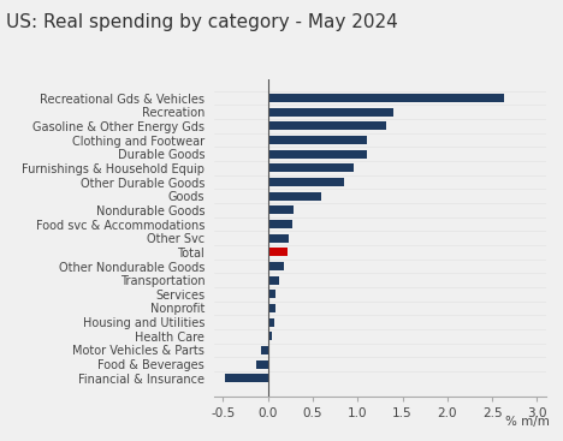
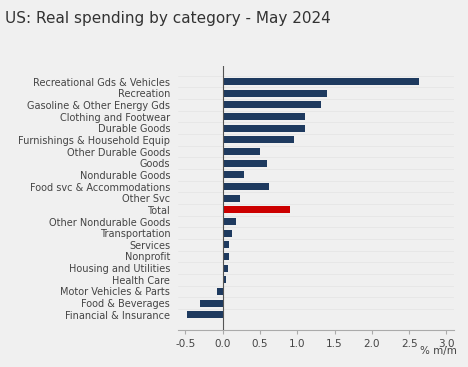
Other Durable Goods: 0.85 -> 0.50
Food svc & Accommodations: 0.27 -> 0.62
Total: 0.22 -> 0.90
Food & Beverages: -0.13 -> -0.30
